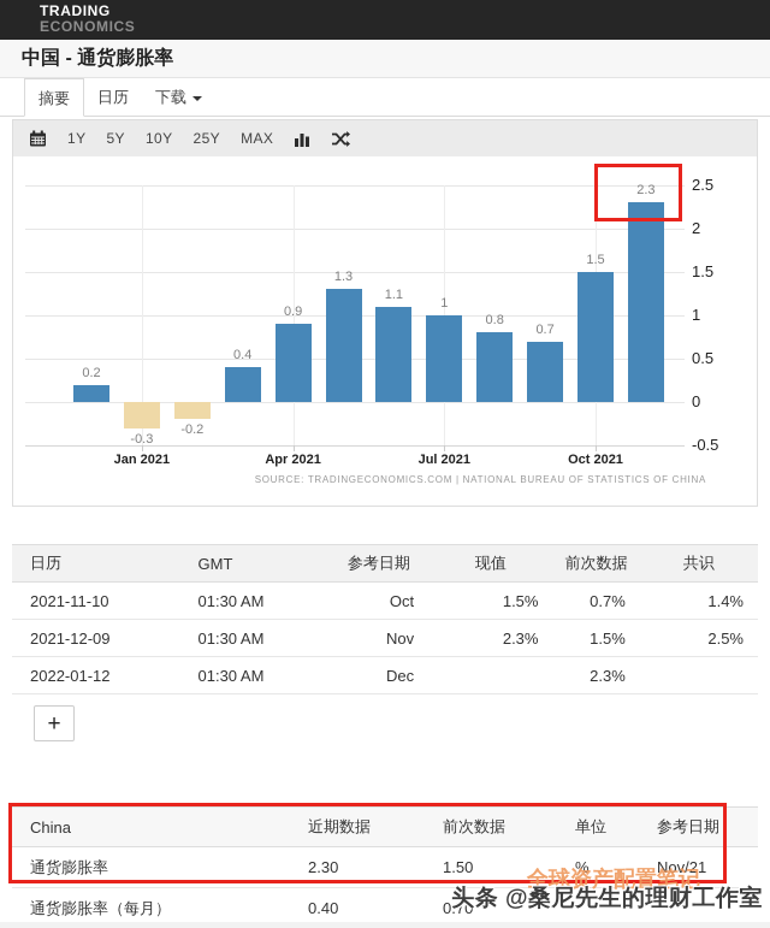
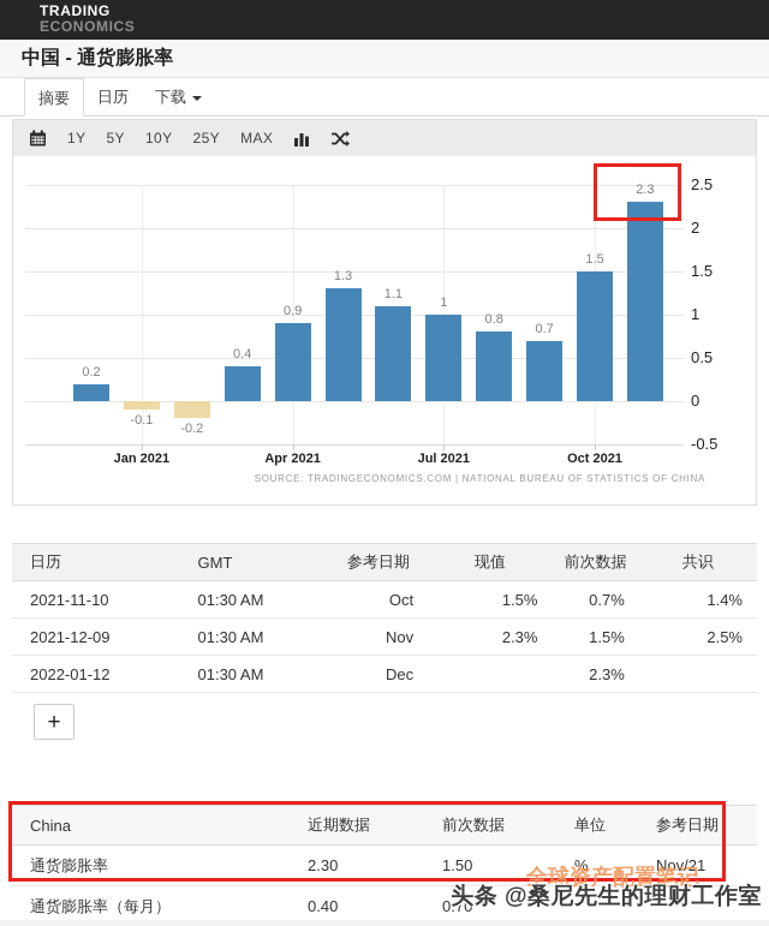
Jan 2021: -0.3 -> -0.1
